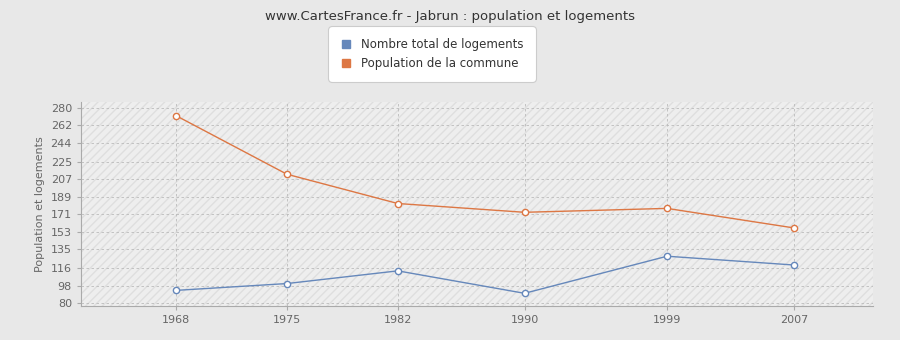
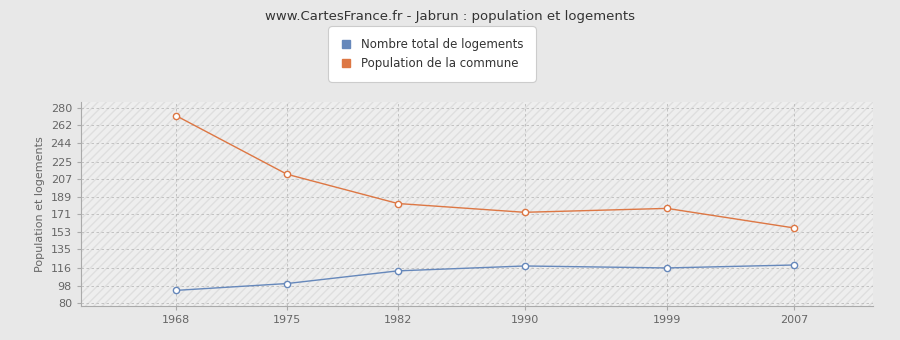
Nombre total de logements/1990: 90 -> 118
Nombre total de logements/1999: 128 -> 116
